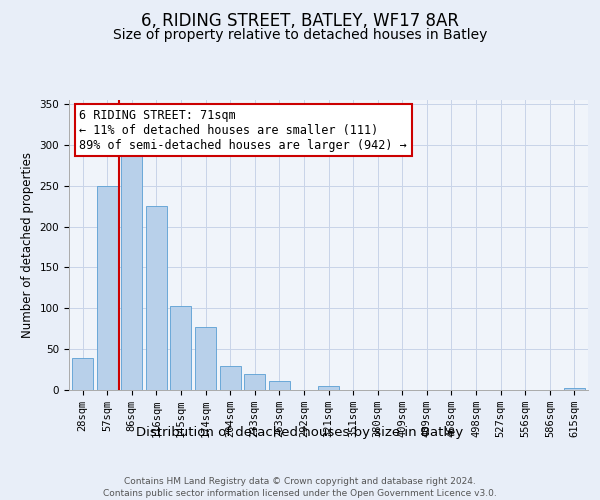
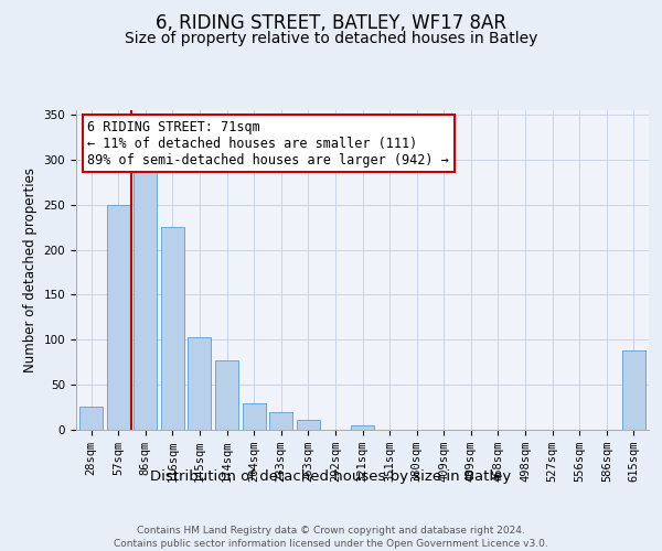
28sqm: 39 -> 26
615sqm: 2 -> 88
